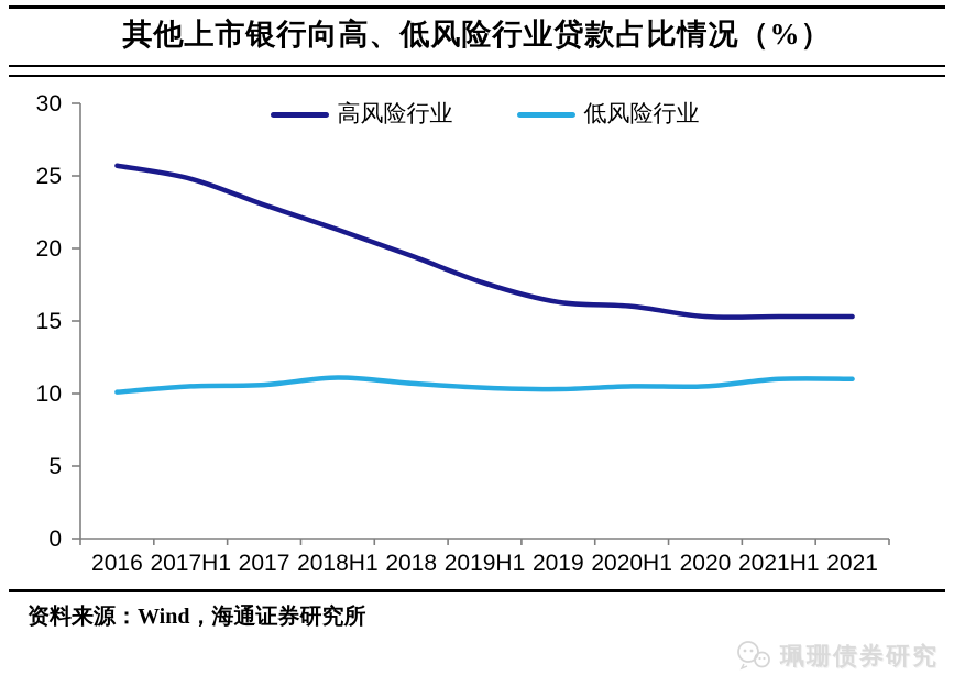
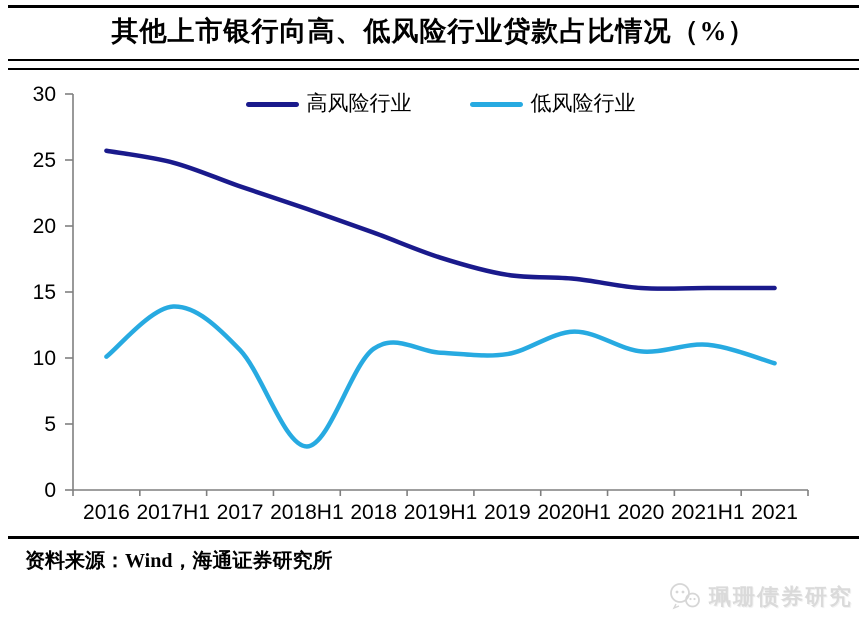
低风险行业/2017H1: 10.5 -> 13.9
低风险行业/2018H1: 11.1 -> 3.3
低风险行业/2020H1: 10.5 -> 12.0
低风险行业/2021: 11.0 -> 9.6
